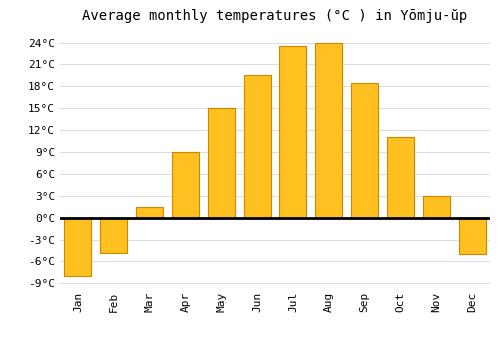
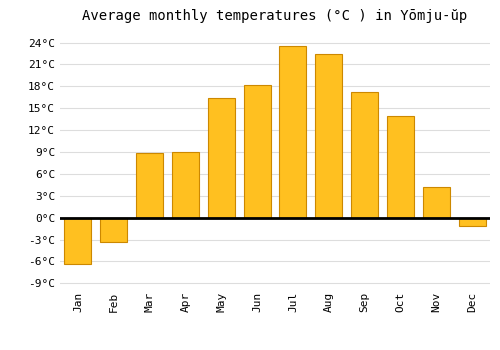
Jan: -8.0°C -> -6.4°C
Feb: -4.8°C -> -3.4°C
Mar: 1.5°C -> 8.8°C
May: 15.0°C -> 16.4°C
Jun: 19.5°C -> 18.2°C
Aug: 24.0°C -> 22.4°C
Sep: 18.5°C -> 17.2°C
Oct: 11.0°C -> 14.0°C
Nov: 3.0°C -> 4.2°C
Dec: -5.0°C -> -1.2°C
